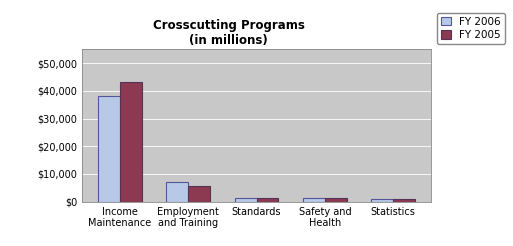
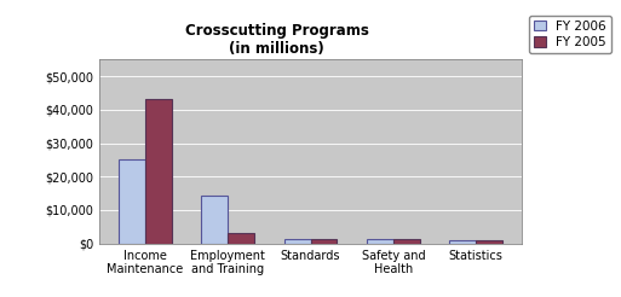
FY 2006/Income Maintenance: $38,000 -> $25,000
FY 2006/Employment and Training: $7,000 -> $14,500
FY 2005/Employment and Training: $5,800 -> $3,000
